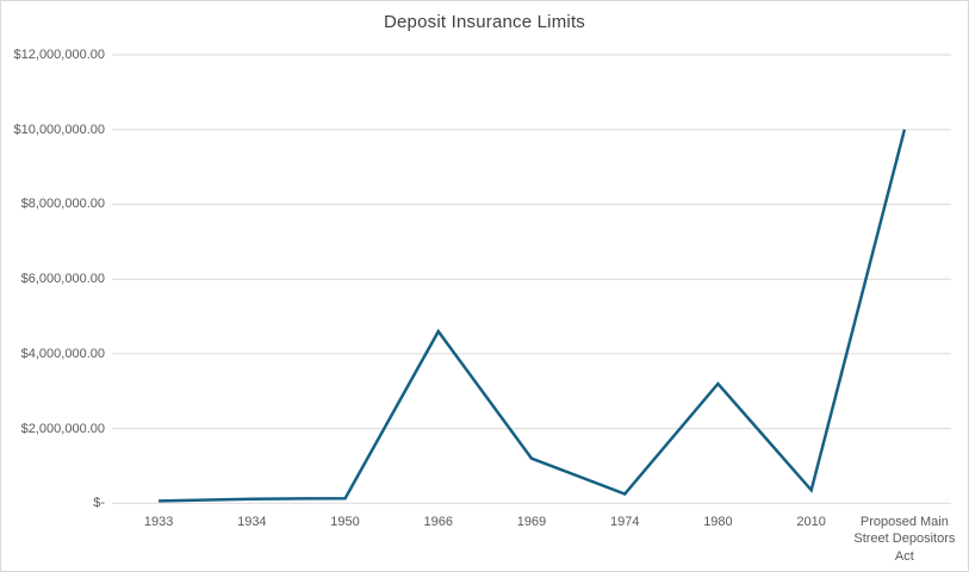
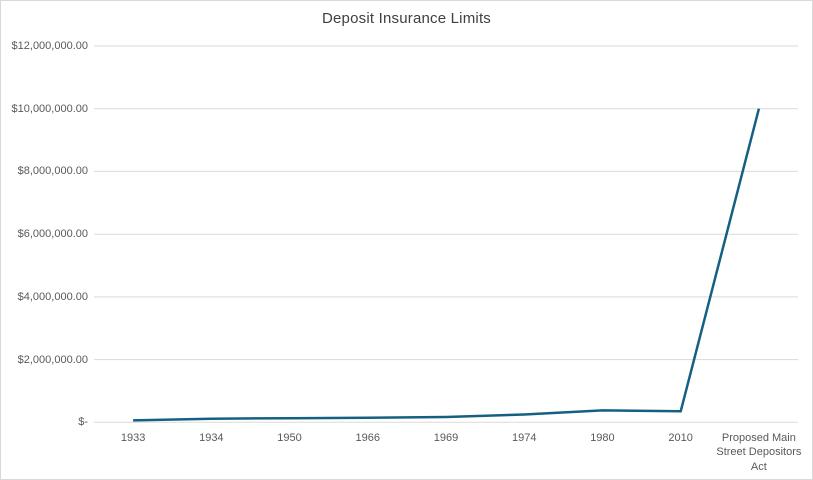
1966: $4600000 -> $100000
1969: $1200000 -> $200000
1980: $3200000 -> $400000
